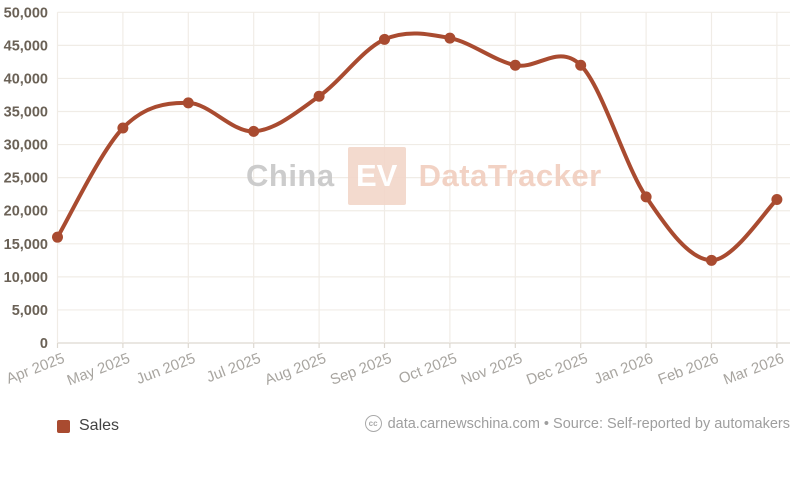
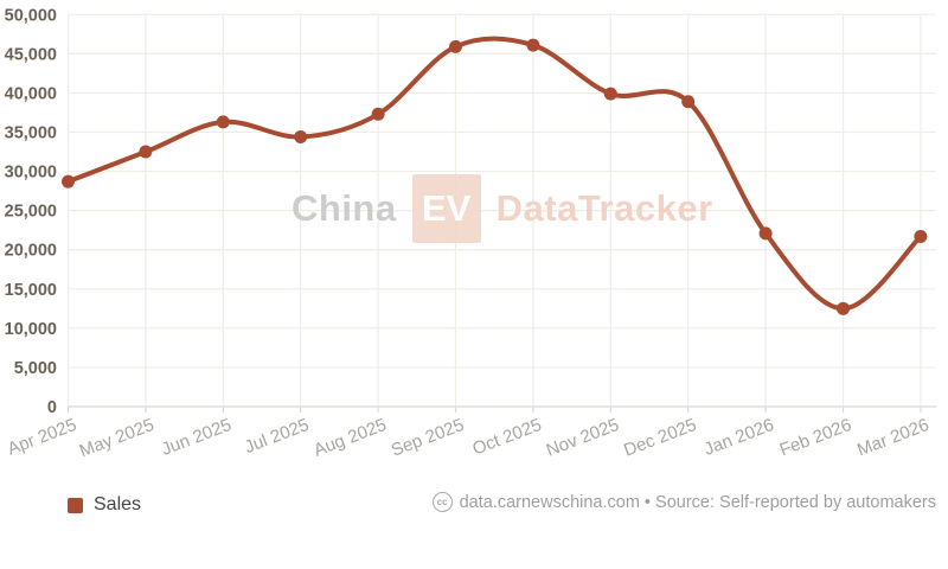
Apr 2025: 16000 -> 29000
Jul 2025: 32000 -> 34000
Nov 2025: 42000 -> 40000
Dec 2025: 42000 -> 39000
